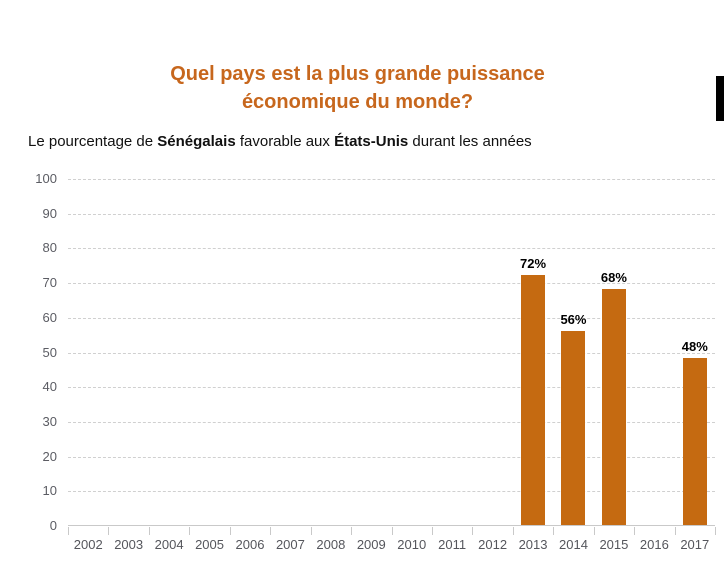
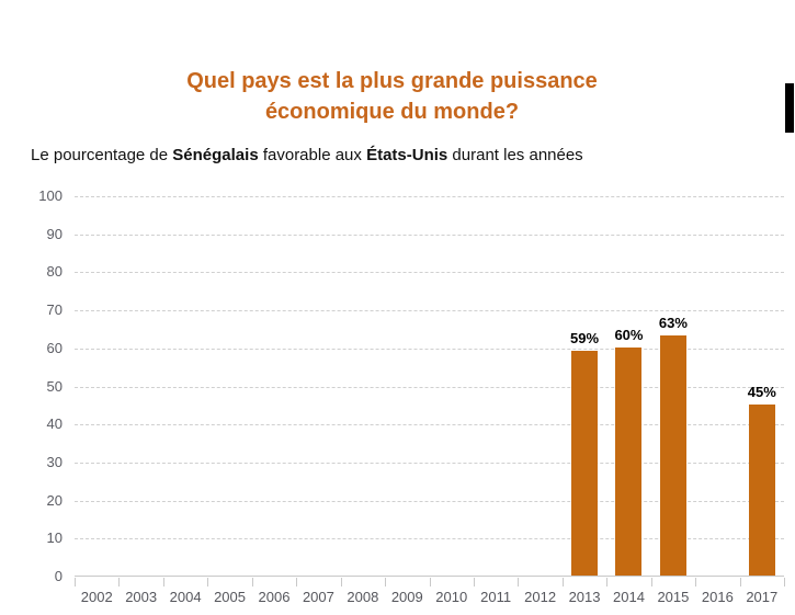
2013: 72% -> 59%
2014: 56% -> 60%
2015: 68% -> 63%
2017: 48% -> 45%
